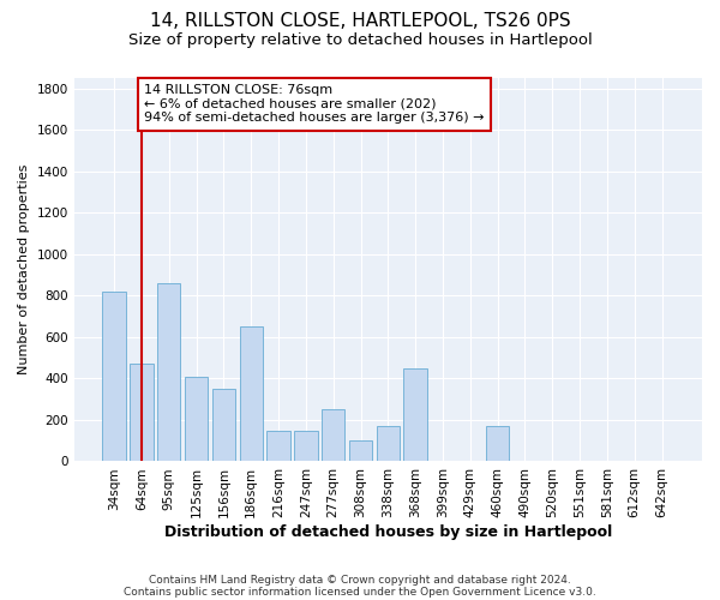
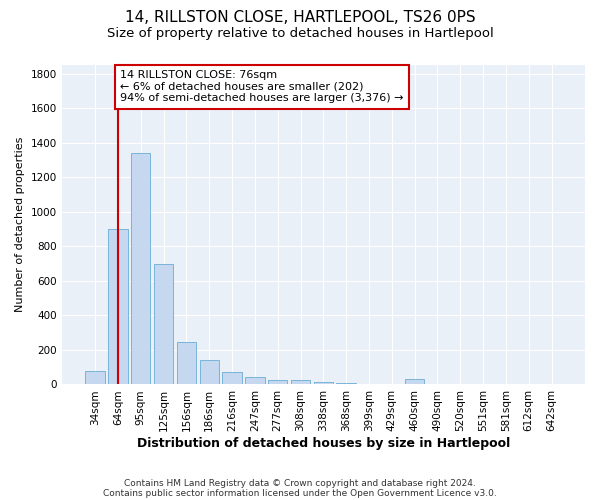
34sqm: 820 -> 80
64sqm: 470 -> 900
95sqm: 860 -> 1340
125sqm: 410 -> 700
156sqm: 350 -> 240
186sqm: 650 -> 140
216sqm: 150 -> 70
247sqm: 150 -> 40
277sqm: 250 -> 20
308sqm: 100 -> 20
338sqm: 170 -> 20
368sqm: 450 -> 10
460sqm: 170 -> 30
